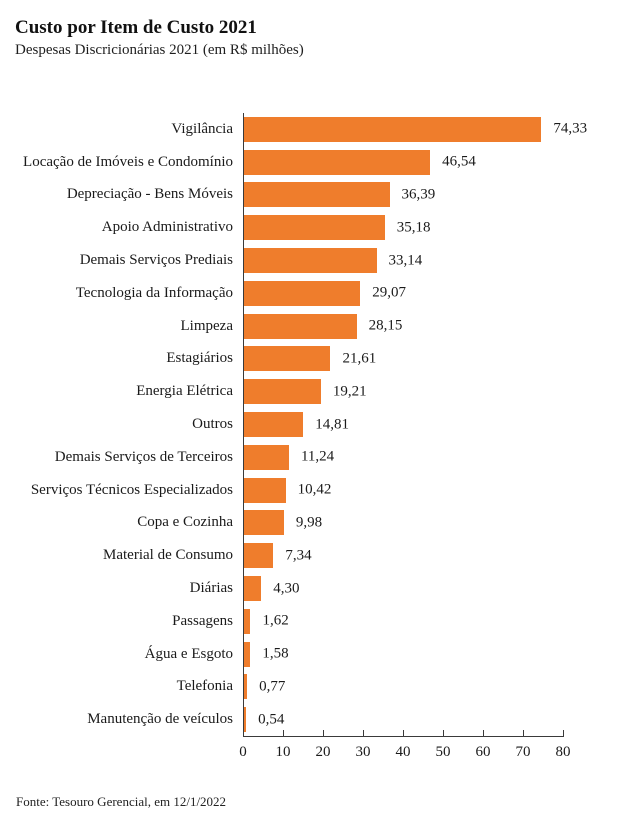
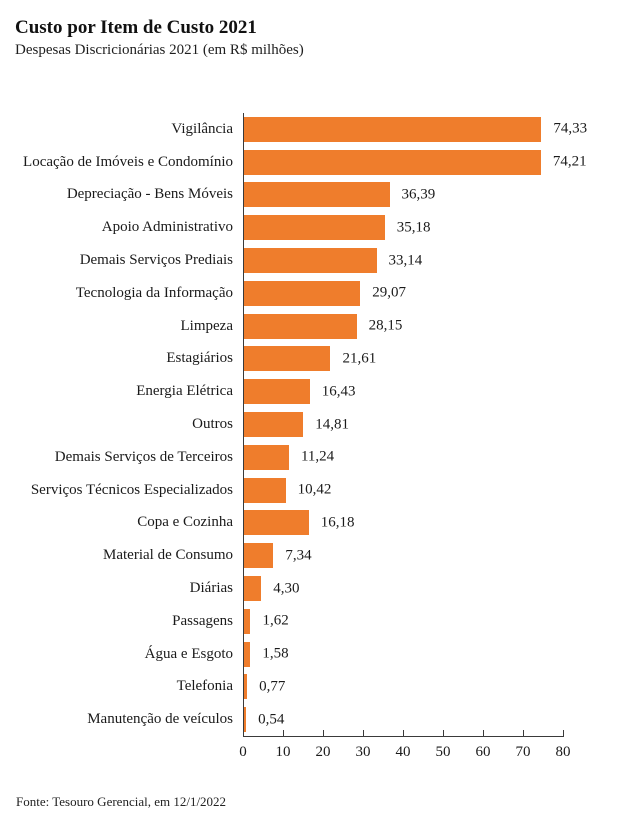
Locação de Imóveis e Condomínio: 46,54 -> 74,21
Energia Elétrica: 19,21 -> 16,43
Copa e Cozinha: 9,98 -> 16,18
